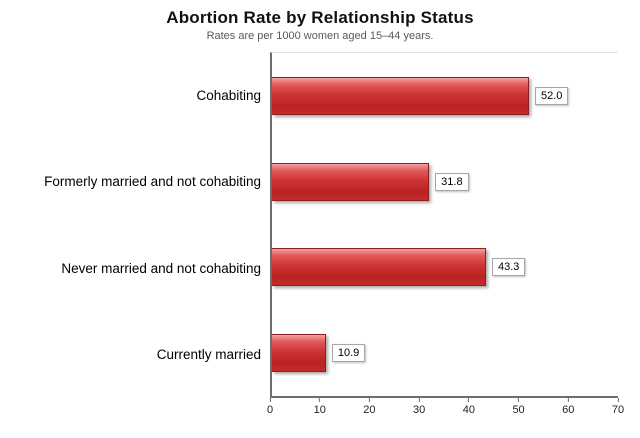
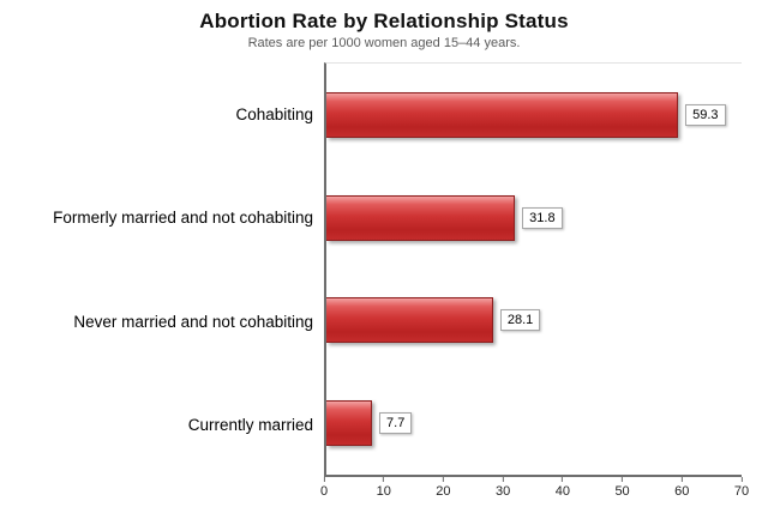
Cohabiting: 52.0 -> 59.3
Never married and not cohabiting: 43.3 -> 28.1
Currently married: 10.9 -> 7.7
